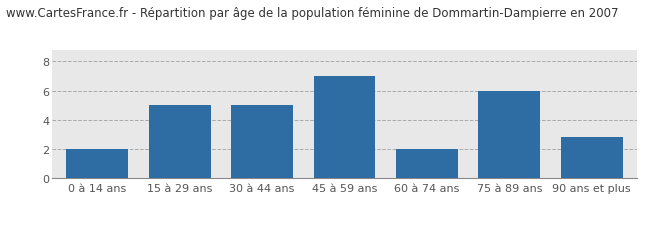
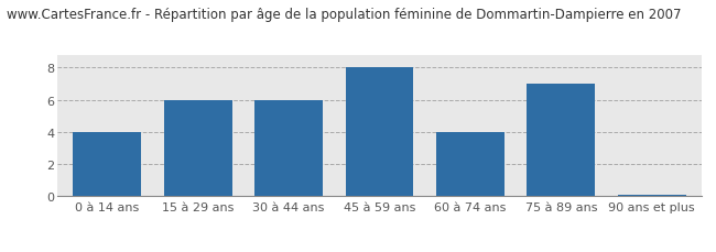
0 à 14 ans: 2.0 -> 4.0
15 à 29 ans: 5.0 -> 6.0
30 à 44 ans: 5.0 -> 6.0
45 à 59 ans: 7.0 -> 8.0
60 à 74 ans: 2.0 -> 4.0
75 à 89 ans: 6.0 -> 7.0
90 ans et plus: 2.8 -> 0.1
